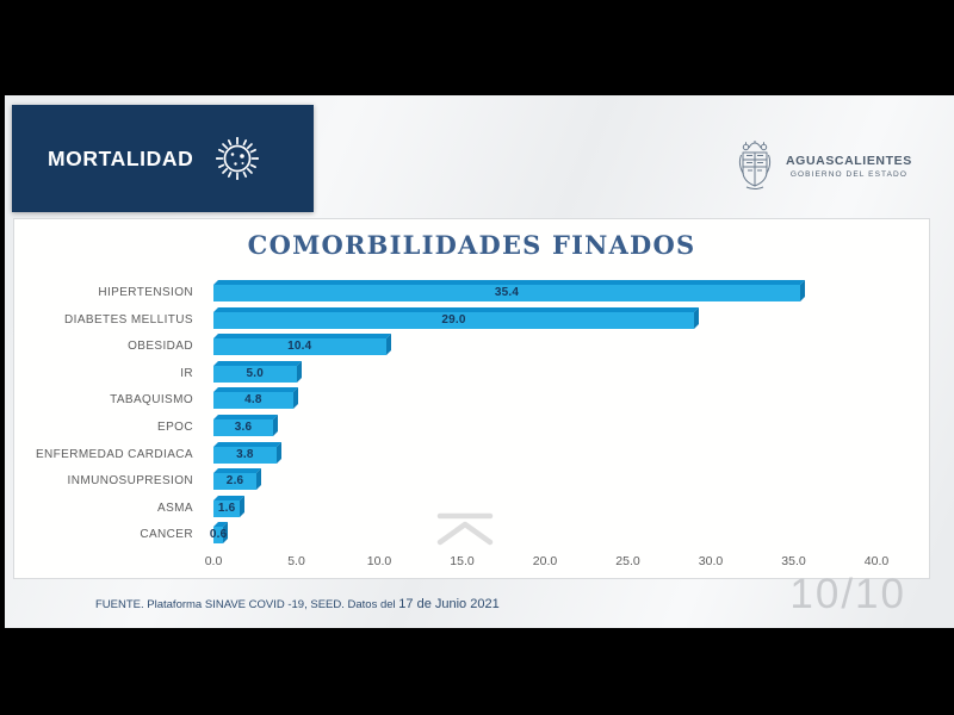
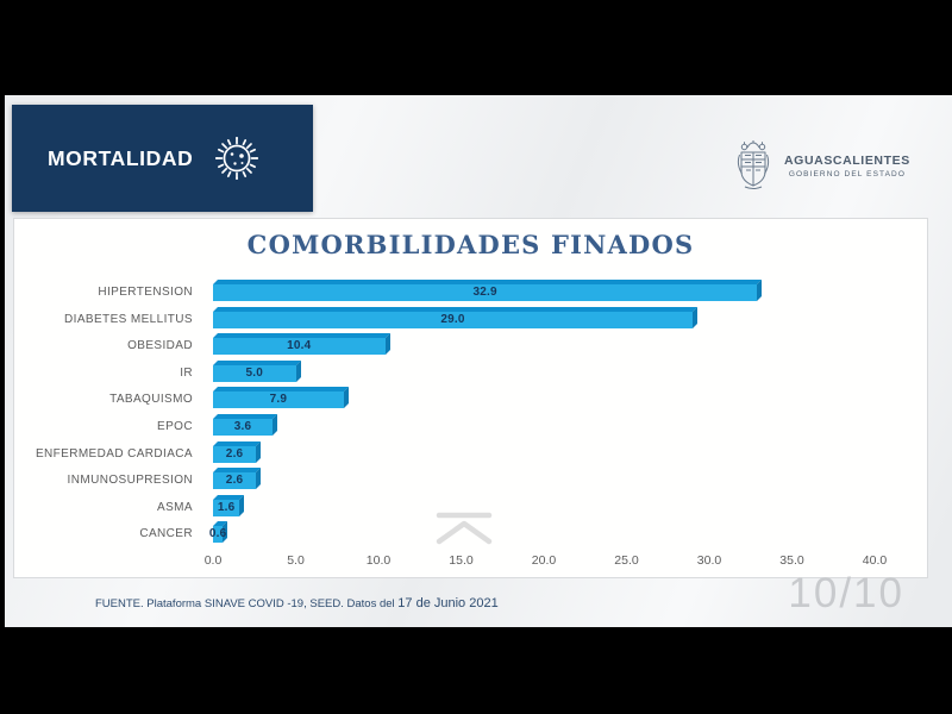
HIPERTENSION: 35.4 -> 32.9
TABAQUISMO: 4.8 -> 7.9
ENFERMEDAD CARDIACA: 3.8 -> 2.6
